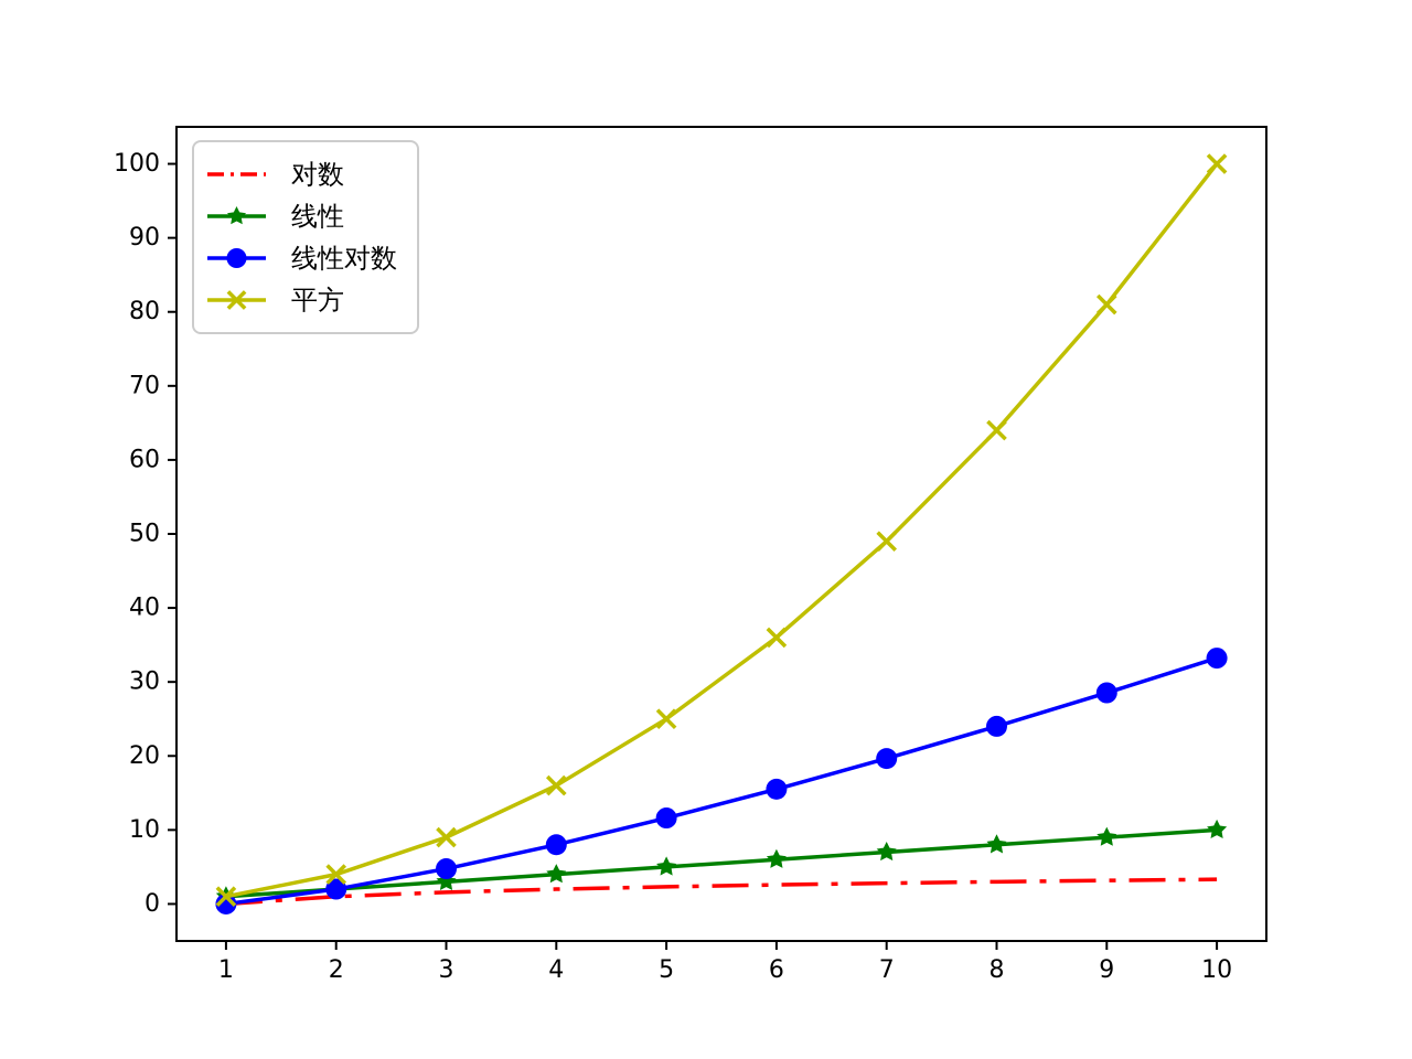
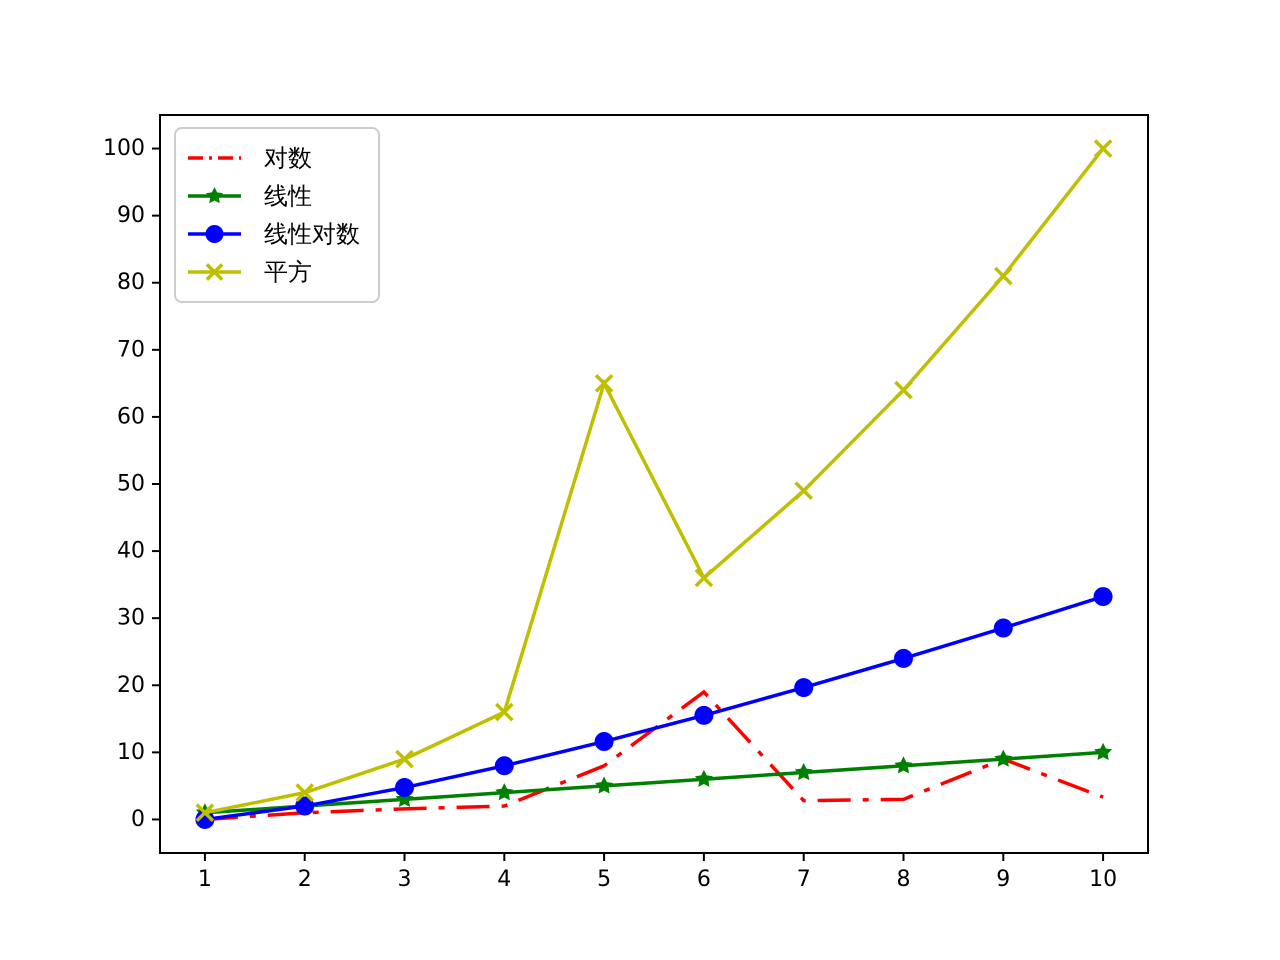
对数/5: 2 -> 8
平方/5: 25 -> 65
对数/6: 3 -> 19
对数/9: 3 -> 9
